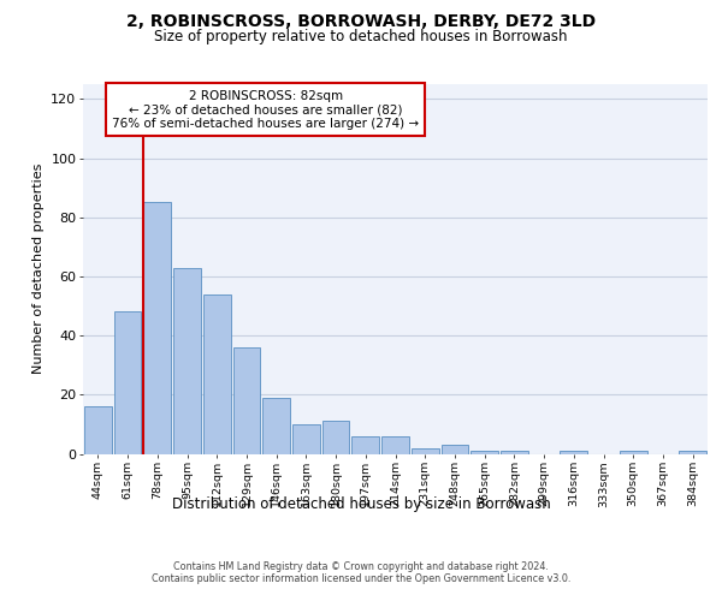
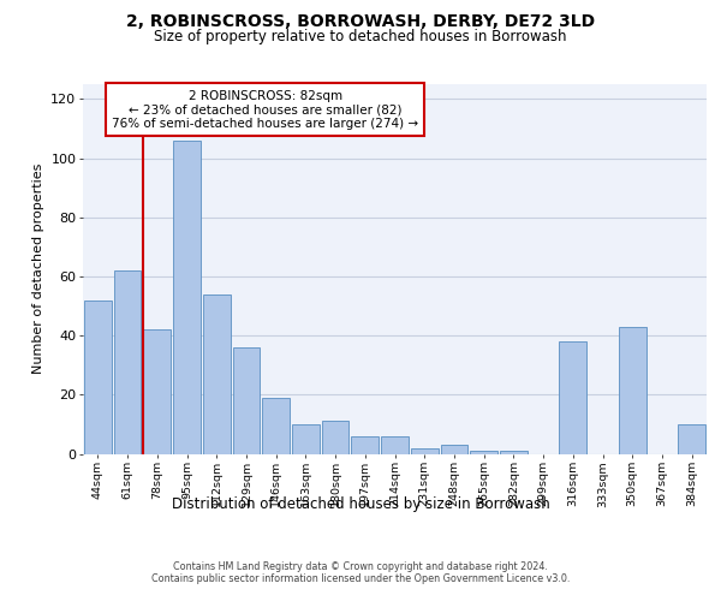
44sqm: 16 -> 52
61sqm: 48 -> 62
78sqm: 85 -> 42
95sqm: 63 -> 106
316sqm: 1 -> 38
350sqm: 1 -> 43
384sqm: 1 -> 10
